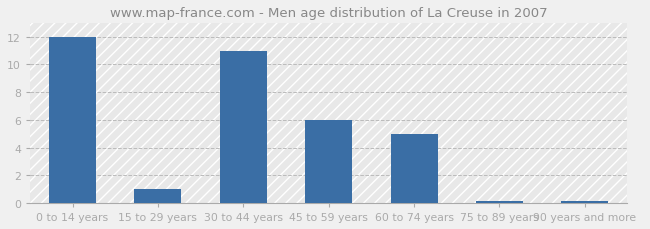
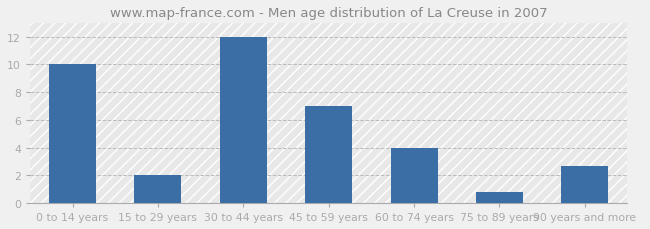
0 to 14 years: 12.0 -> 10.0
15 to 29 years: 1.0 -> 2.0
30 to 44 years: 11.0 -> 12.0
45 to 59 years: 6.0 -> 7.0
60 to 74 years: 5.0 -> 4.0
75 to 89 years: 0.1 -> 0.8
90 years and more: 0.1 -> 2.7
